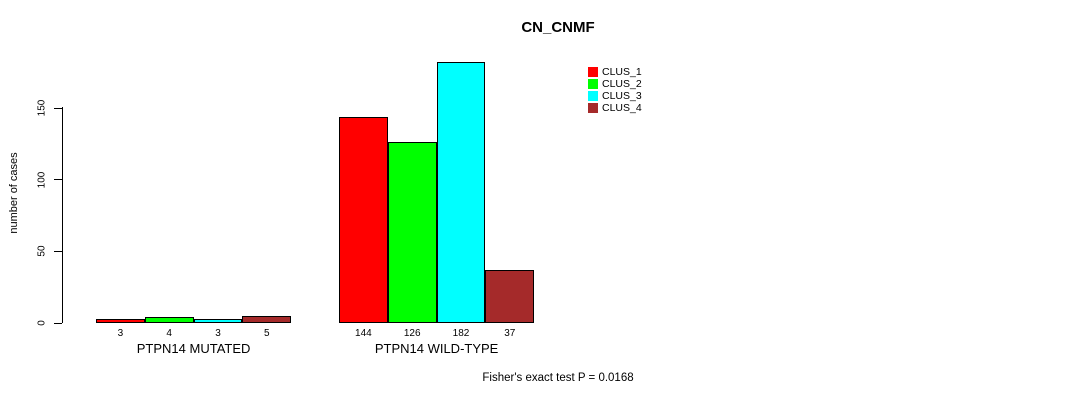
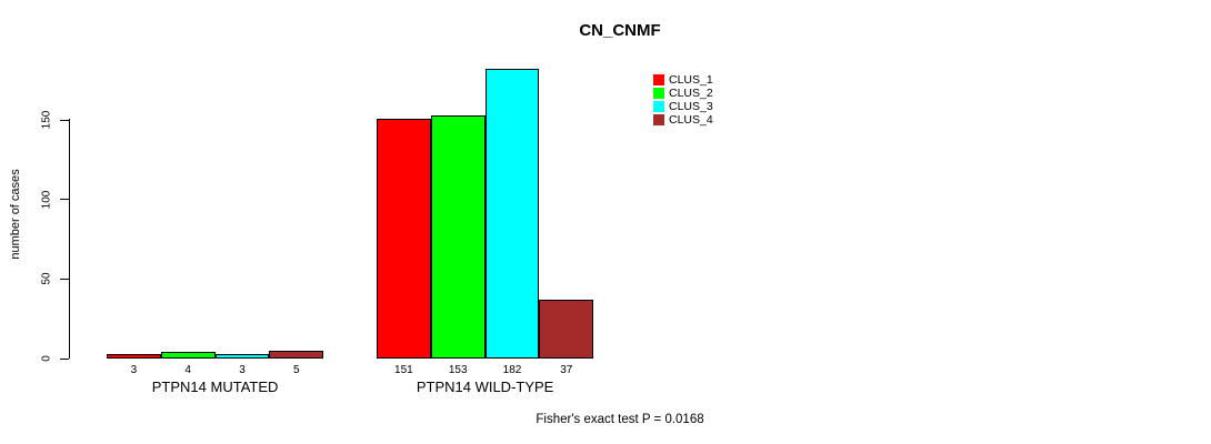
CLUS_1/PTPN14 WILD-TYPE: 144 -> 151
CLUS_2/PTPN14 WILD-TYPE: 126 -> 153
